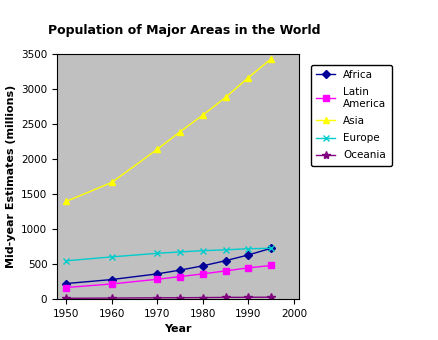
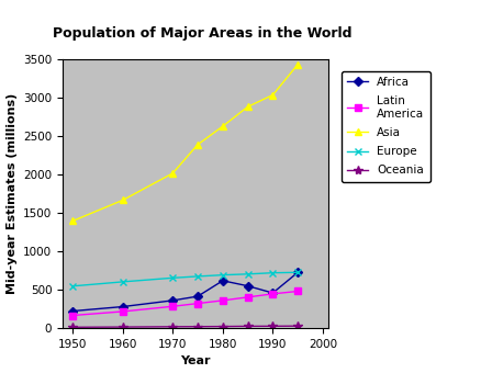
Asia/1970: 2140 -> 2020
Africa/1980: 480 -> 620
Africa/1990: 630 -> 460
Asia/1990: 3170 -> 3040
